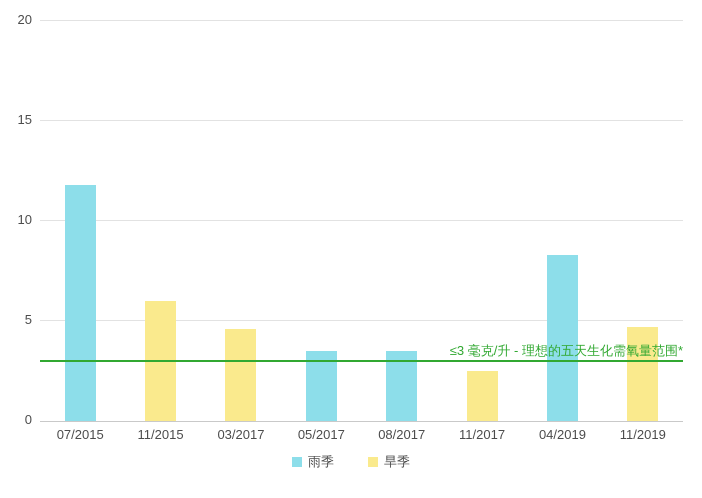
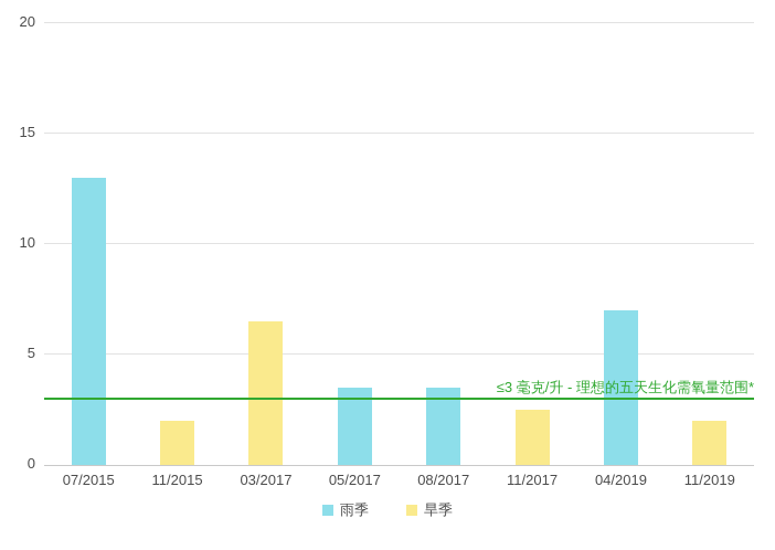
雨季/07/2015: 11.8 -> 13.0
旱季/11/2015: 6.0 -> 2.0
旱季/03/2017: 4.6 -> 6.5
雨季/04/2019: 8.3 -> 7.0
旱季/11/2019: 4.7 -> 2.0
